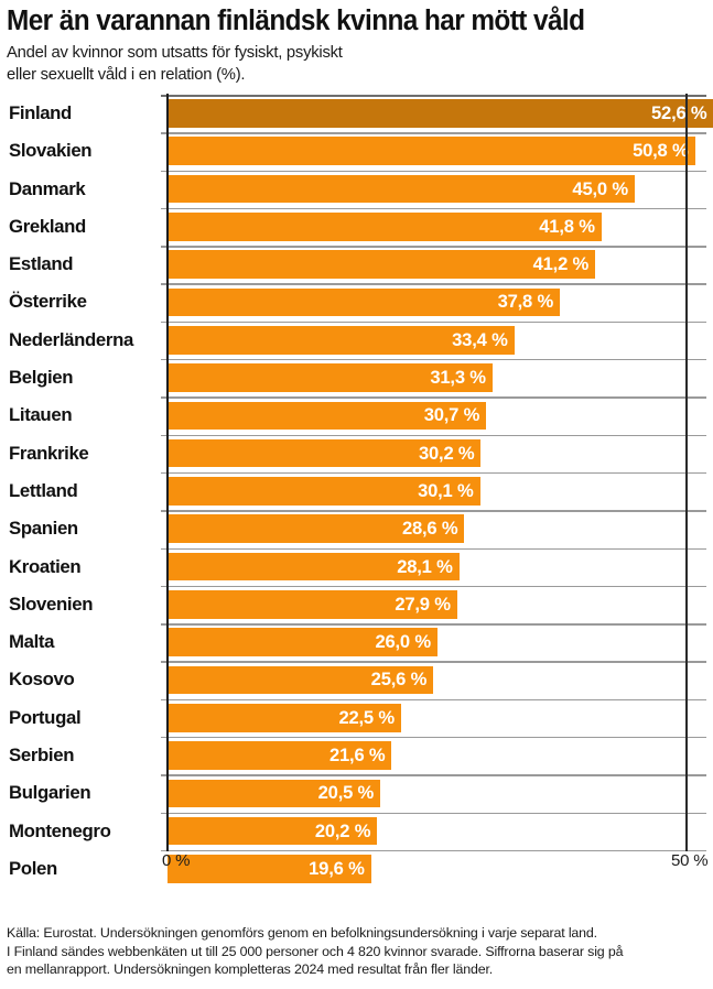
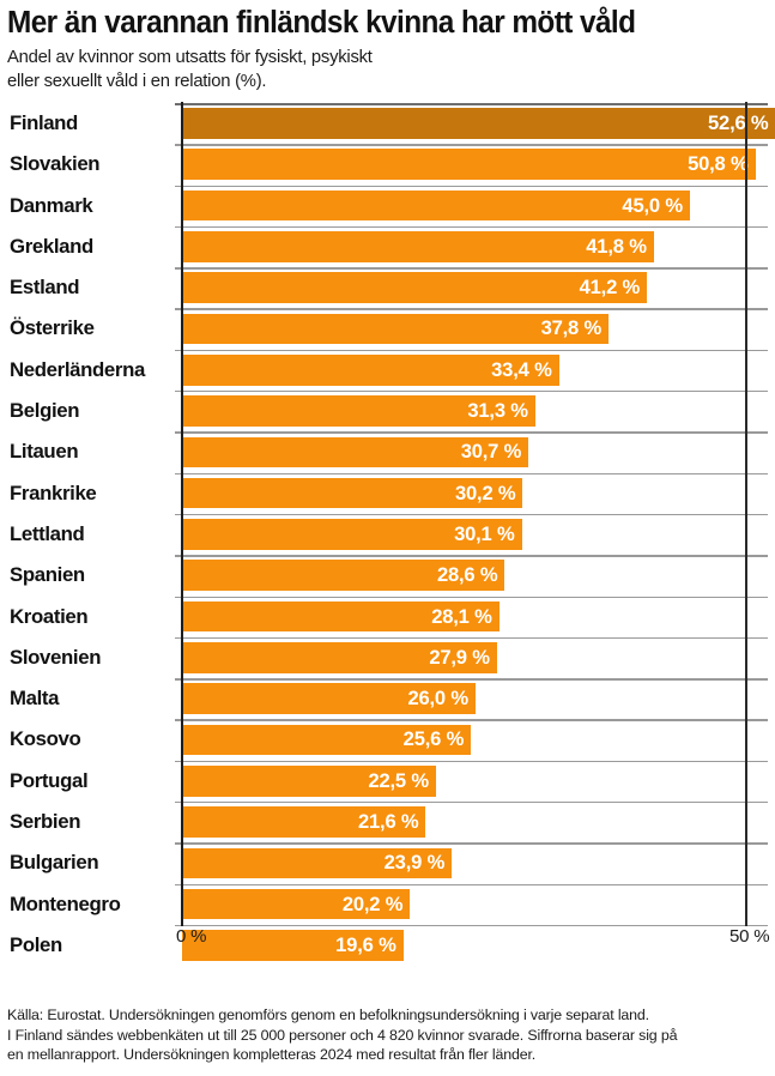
Bulgarien: 20,5 -> 23,9
